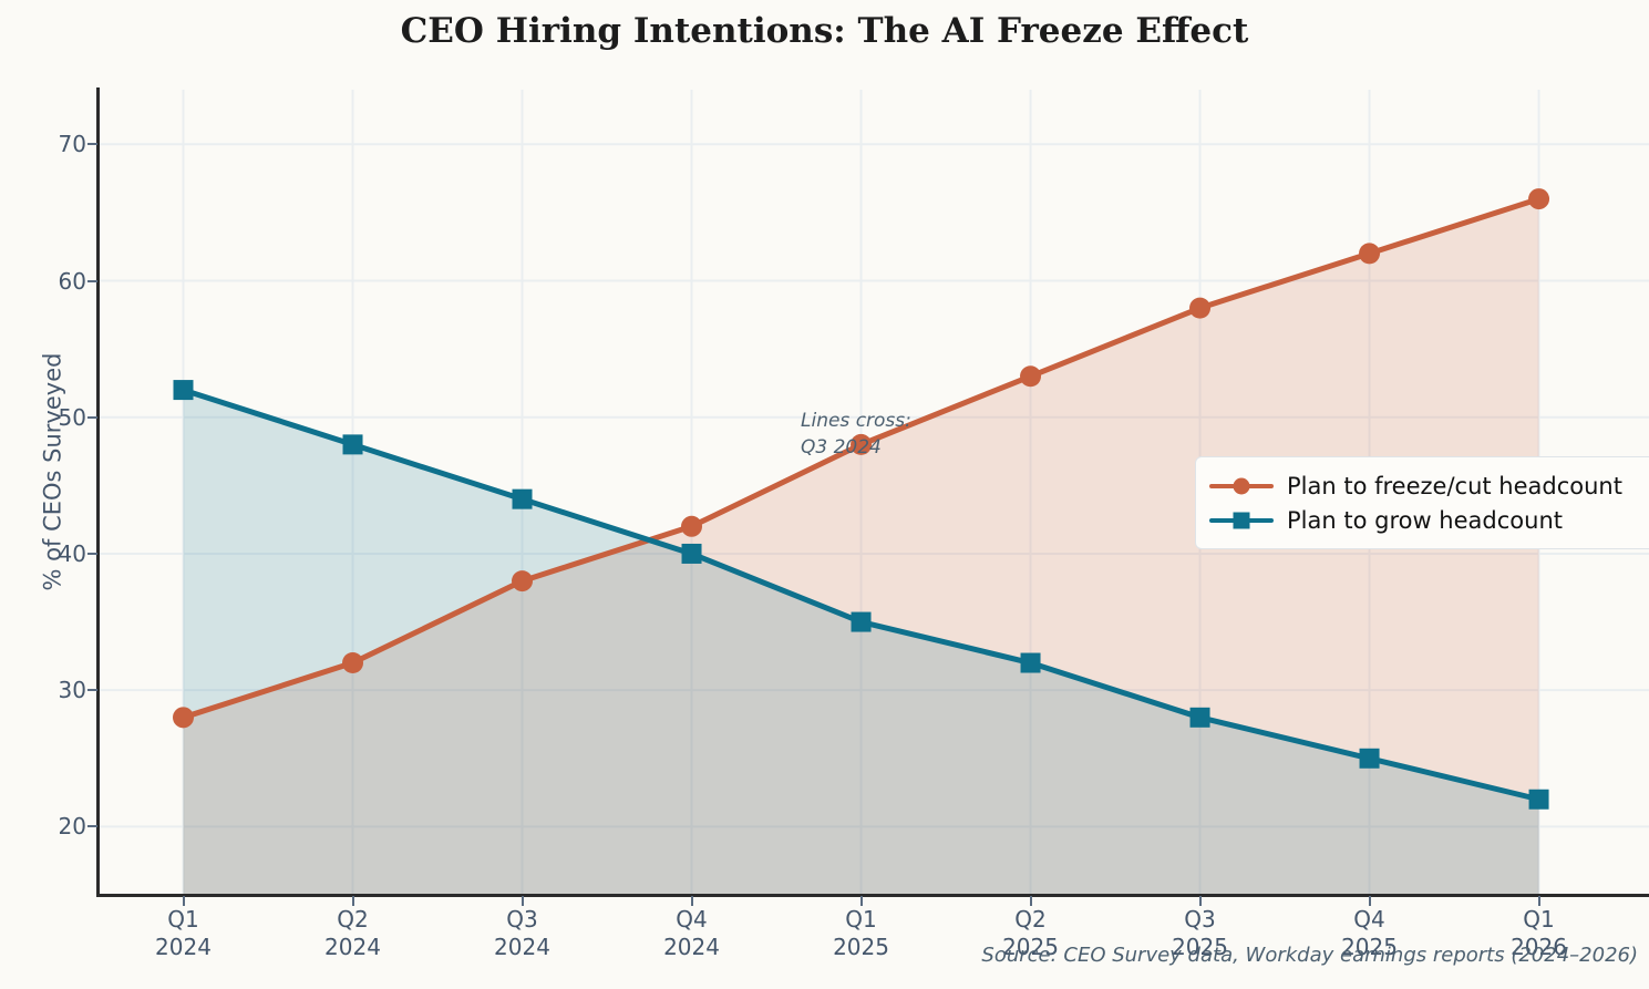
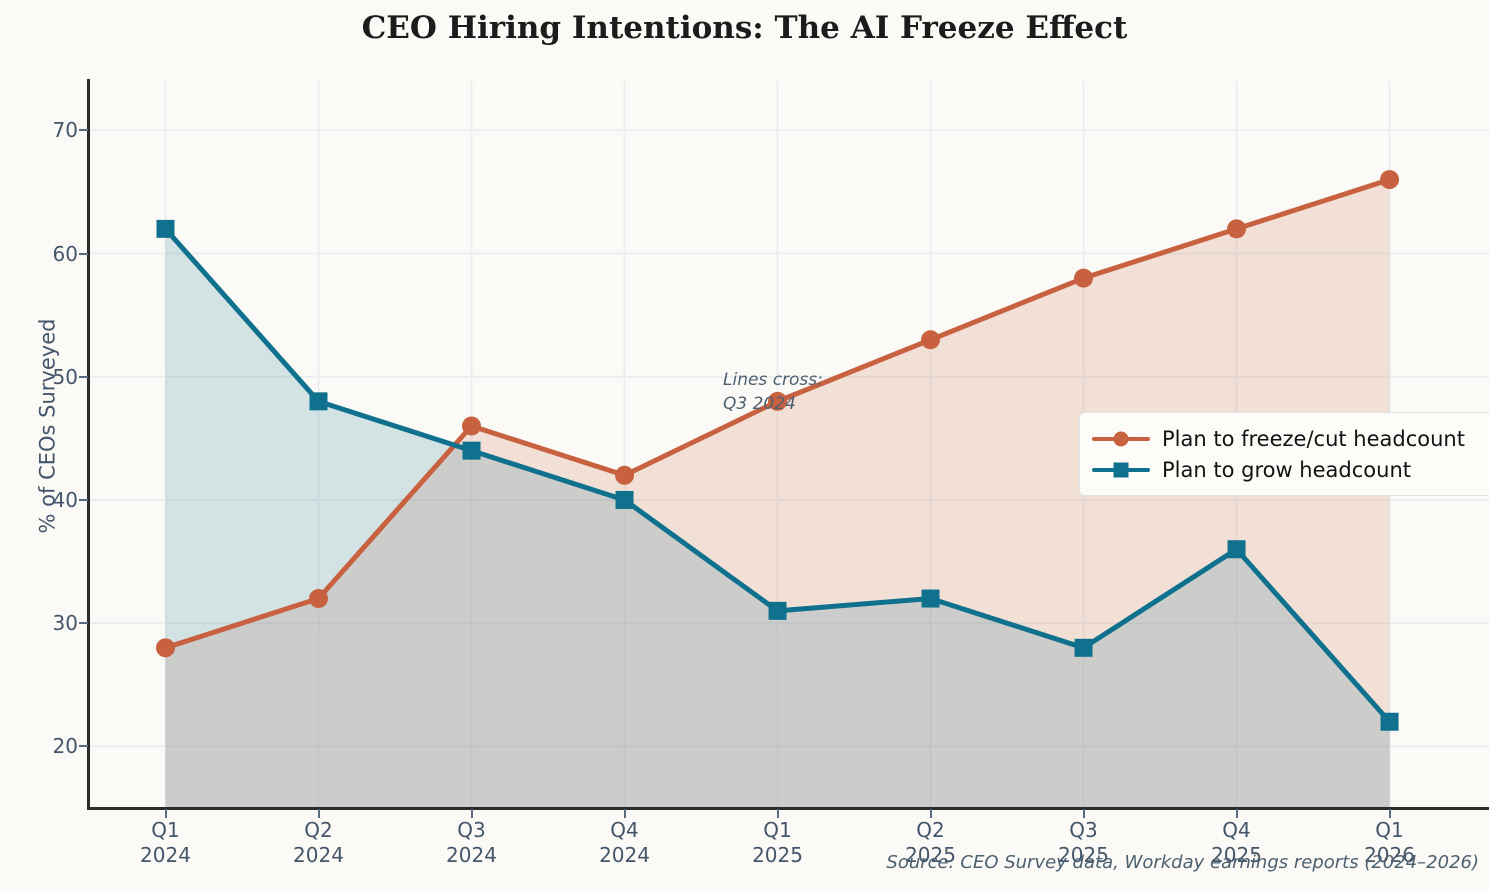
Plan to grow headcount/Q1 2024: 52 -> 62
Plan to freeze/cut headcount/Q3 2024: 38 -> 46
Plan to grow headcount/Q1 2025: 35 -> 31
Plan to grow headcount/Q4 2025: 25 -> 36
